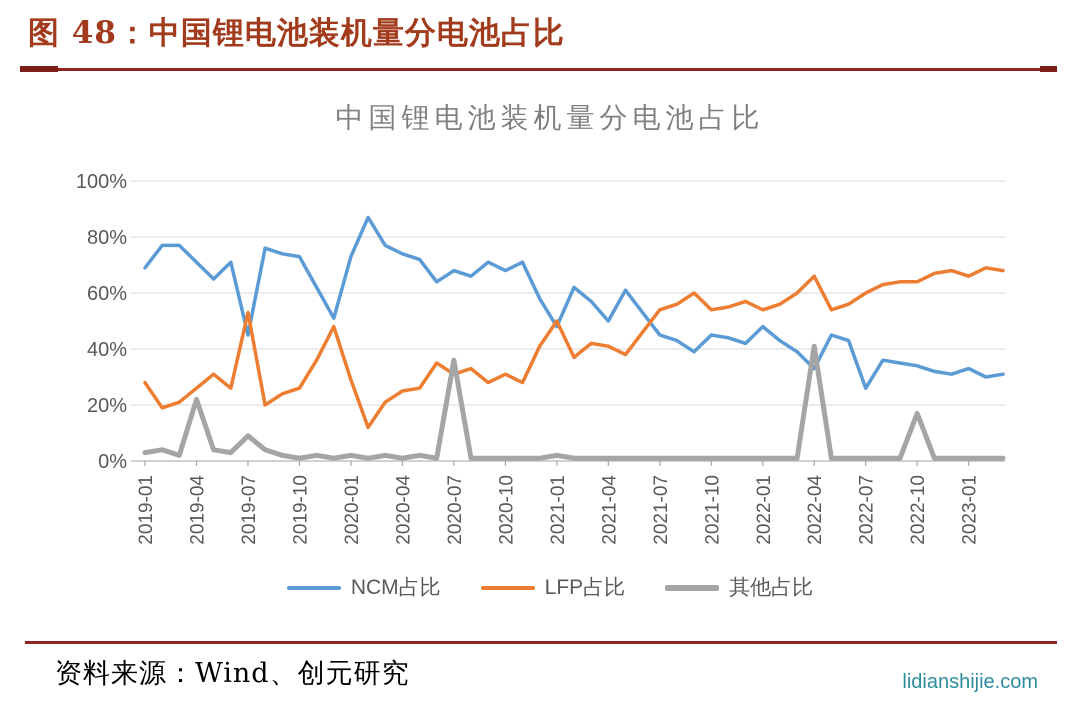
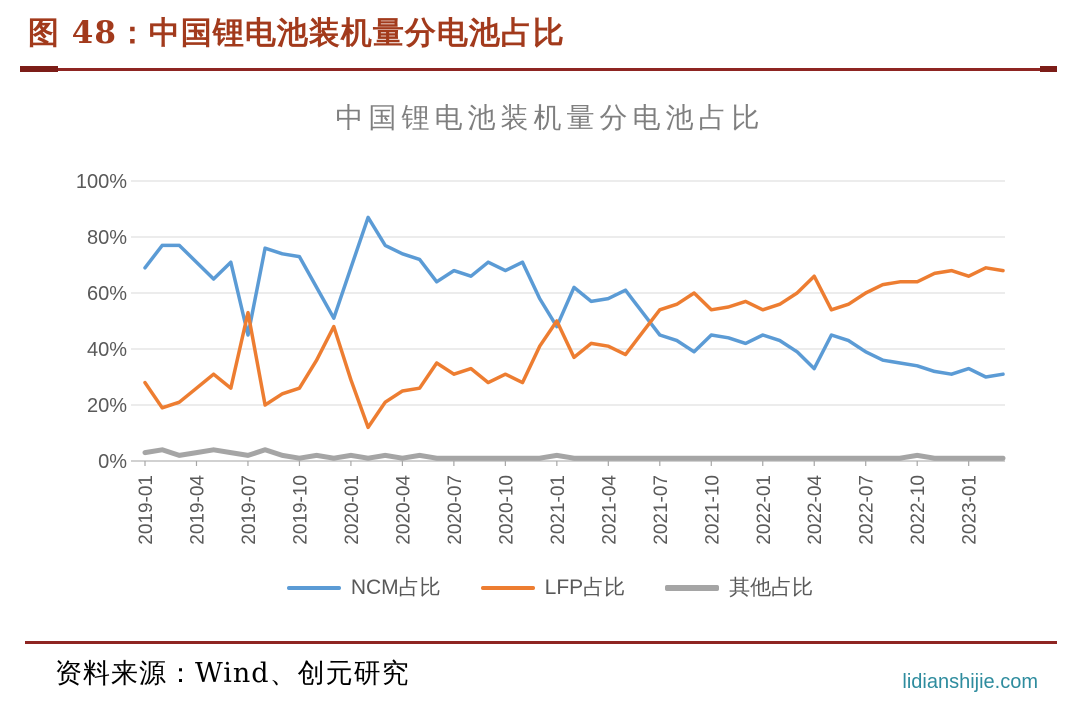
其他占比/2019-04: 22% -> 3%
其他占比/2019-07: 9% -> 2%
NCM占比/2020-01: 73% -> 69%
其他占比/2020-07: 36% -> 1%
NCM占比/2021-04: 50% -> 58%
NCM占比/2022-01: 48% -> 45%
其他占比/2022-04: 41% -> 1%
NCM占比/2022-07: 26% -> 39%
其他占比/2022-10: 17% -> 2%
